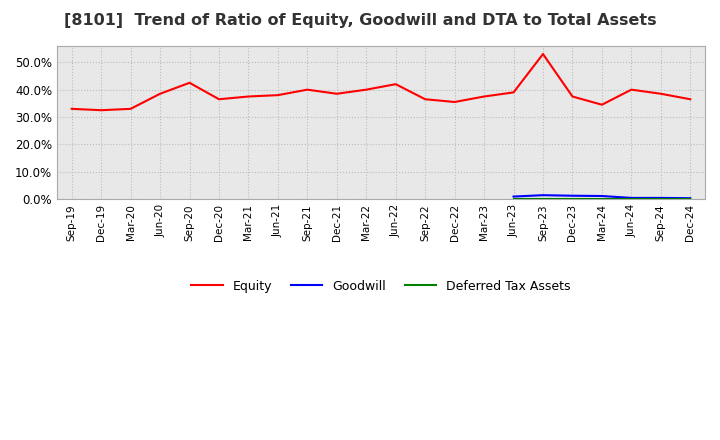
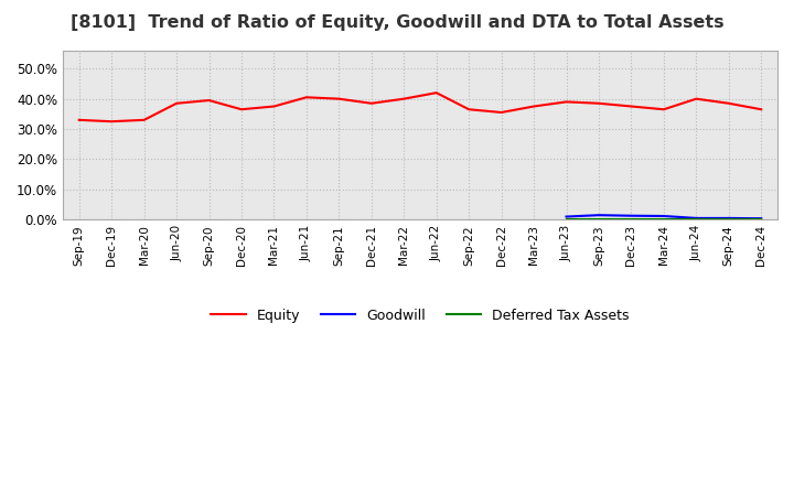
Equity/Sep-20: 42.5% -> 39.5%
Equity/Jun-21: 38.0% -> 40.5%
Equity/Sep-23: 53.0% -> 38.5%
Equity/Mar-24: 34.5% -> 36.5%
